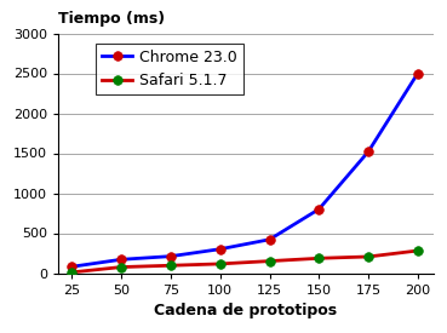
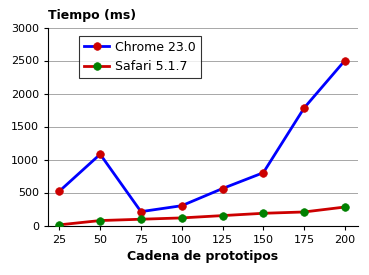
Chrome 23.0/25: 80 -> 520
Chrome 23.0/50: 170 -> 1080
Chrome 23.0/125: 420 -> 560
Chrome 23.0/175: 1520 -> 1780
